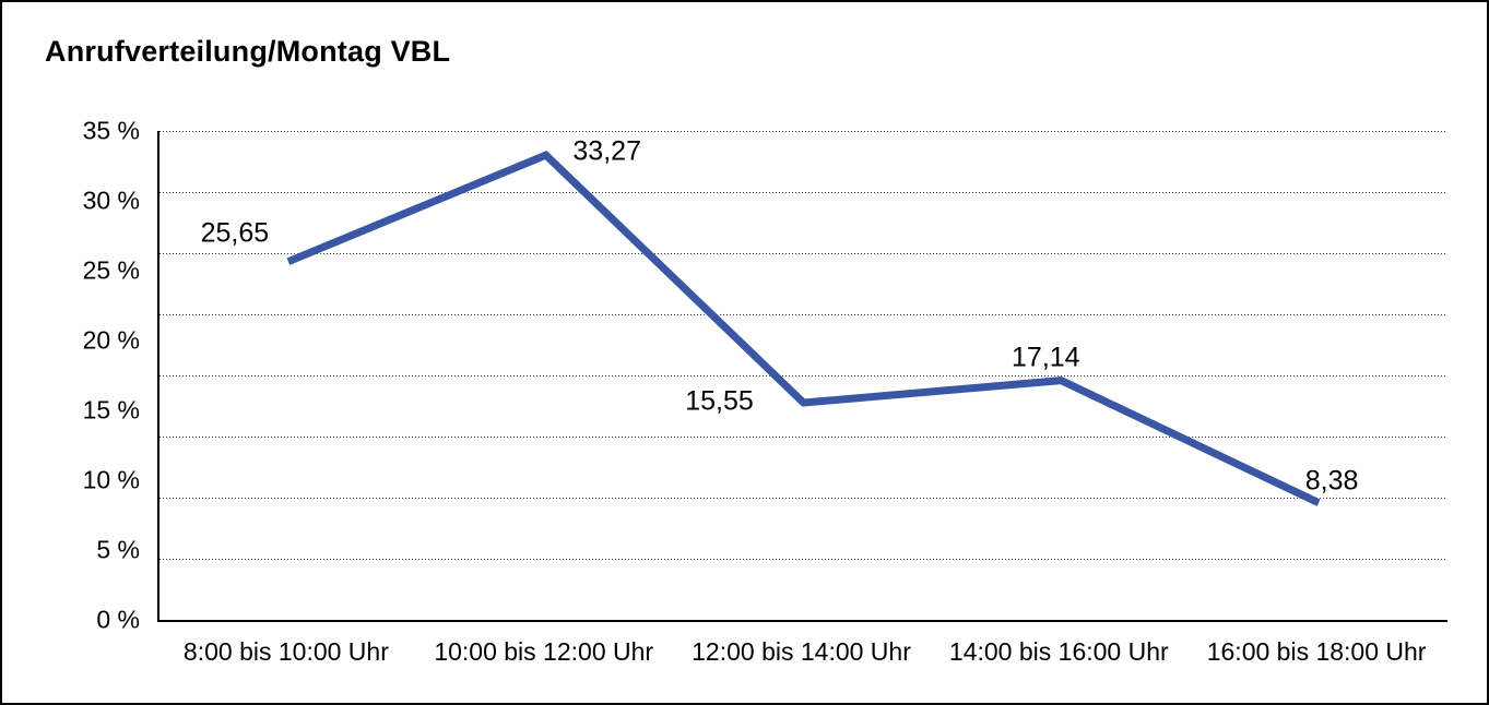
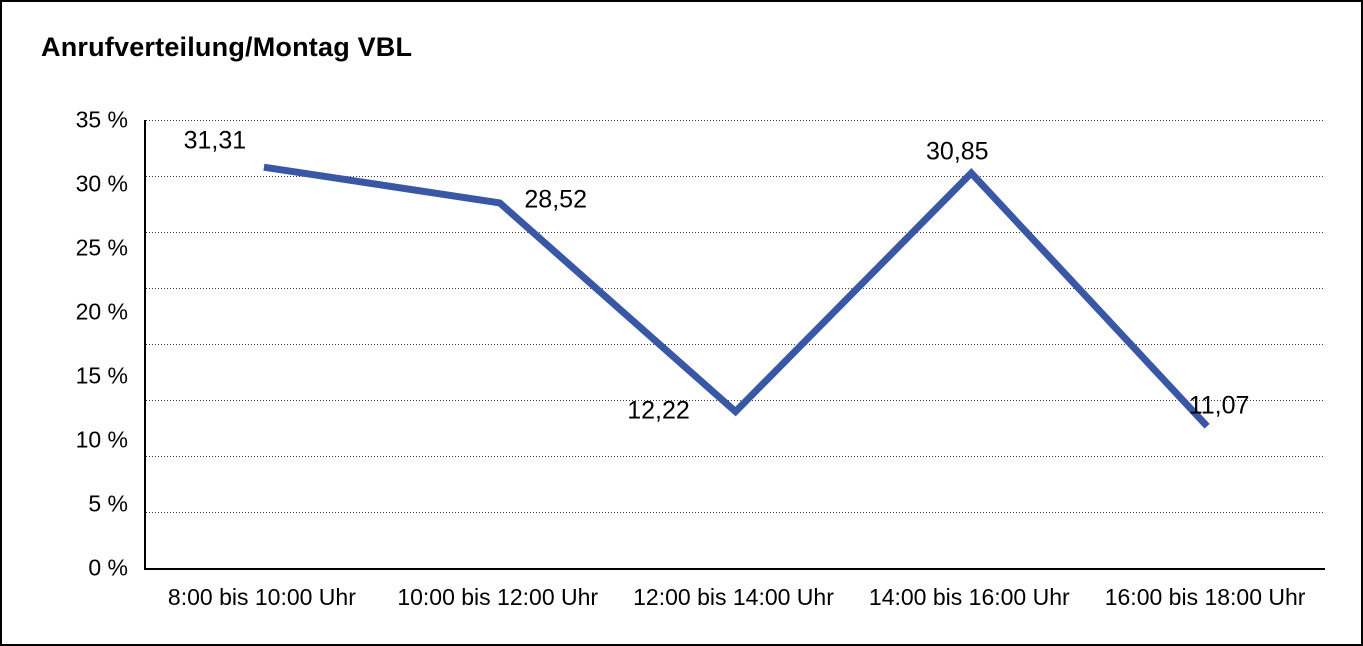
8:00 bis 10:00 Uhr: 25,65 -> 31,31
10:00 bis 12:00 Uhr: 33,27 -> 28,52
12:00 bis 14:00 Uhr: 15,55 -> 12,22
14:00 bis 16:00 Uhr: 17,14 -> 30,85
16:00 bis 18:00 Uhr: 8,38 -> 11,07
